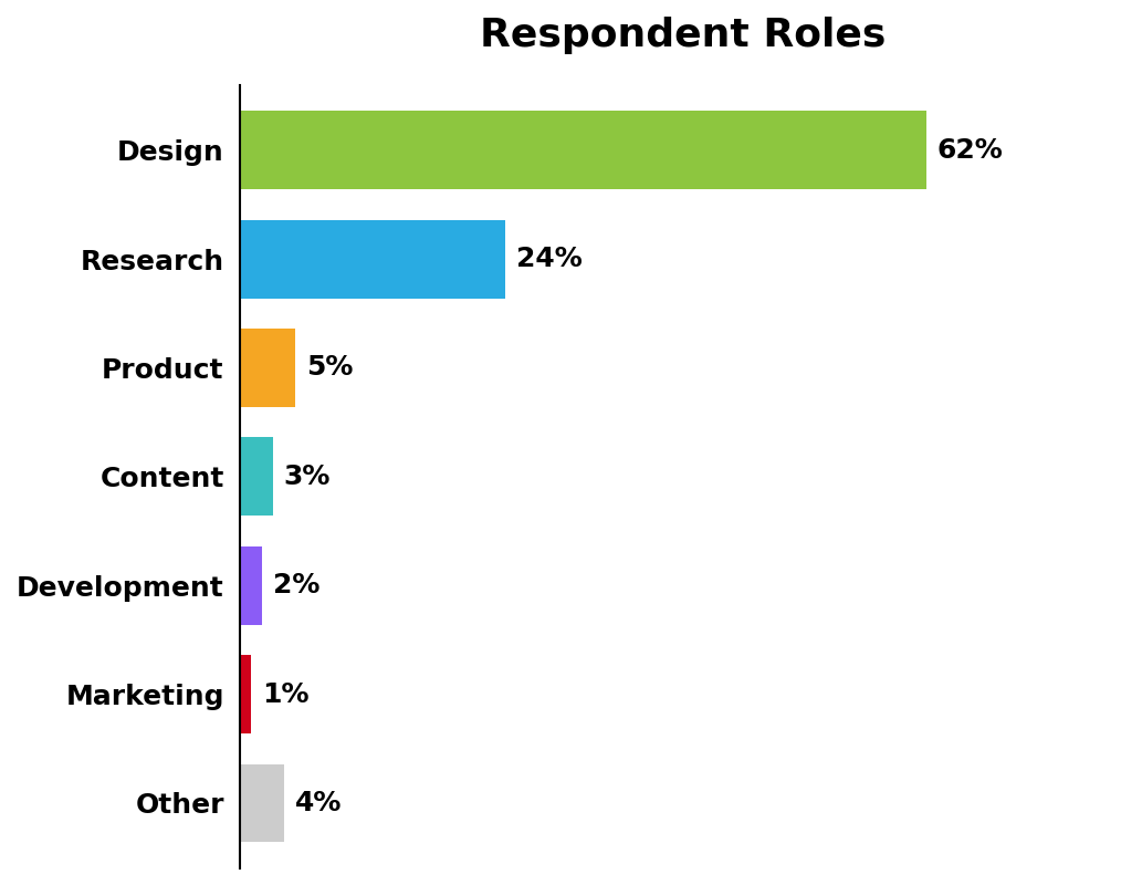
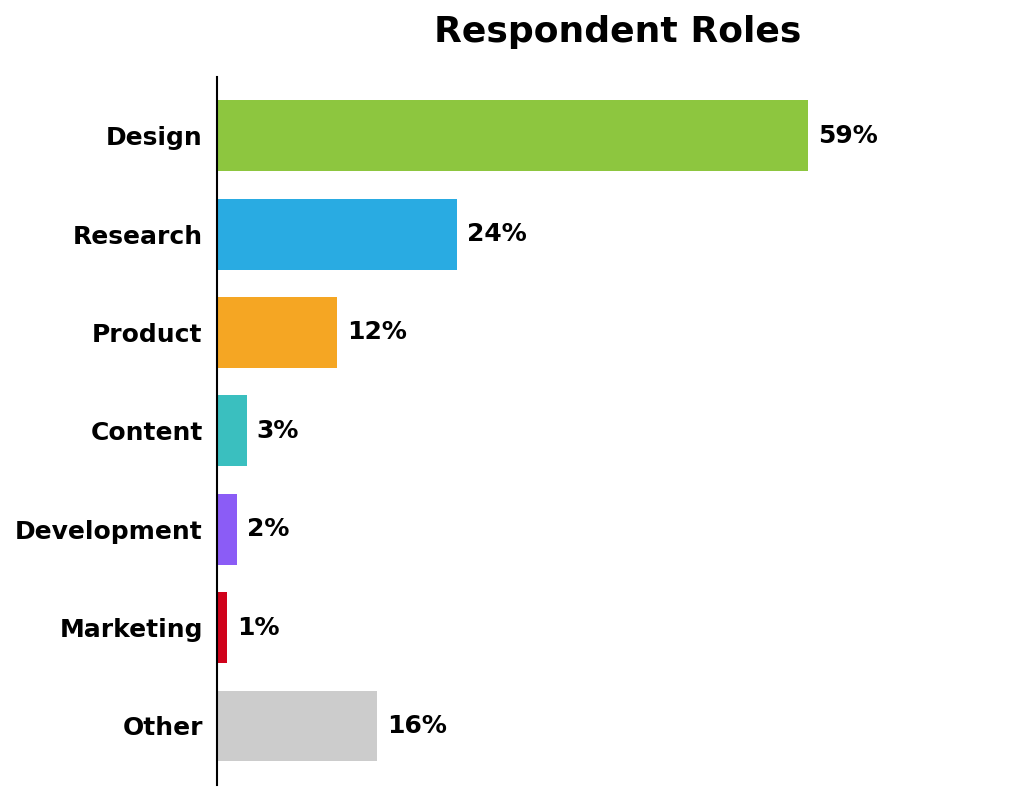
Design: 62% -> 59%
Product: 5% -> 12%
Other: 4% -> 16%
